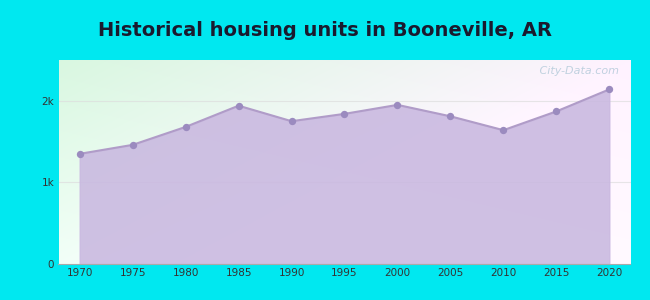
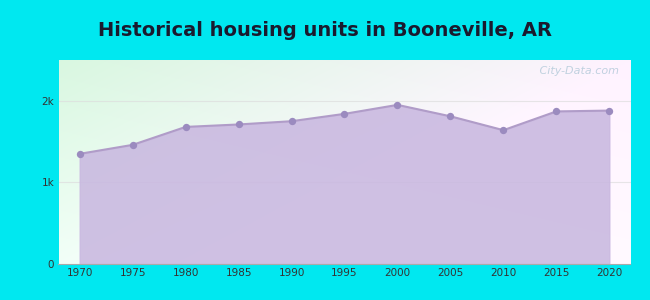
1985: 1.94k -> 1.71k
2020: 2.14k -> 1.88k
